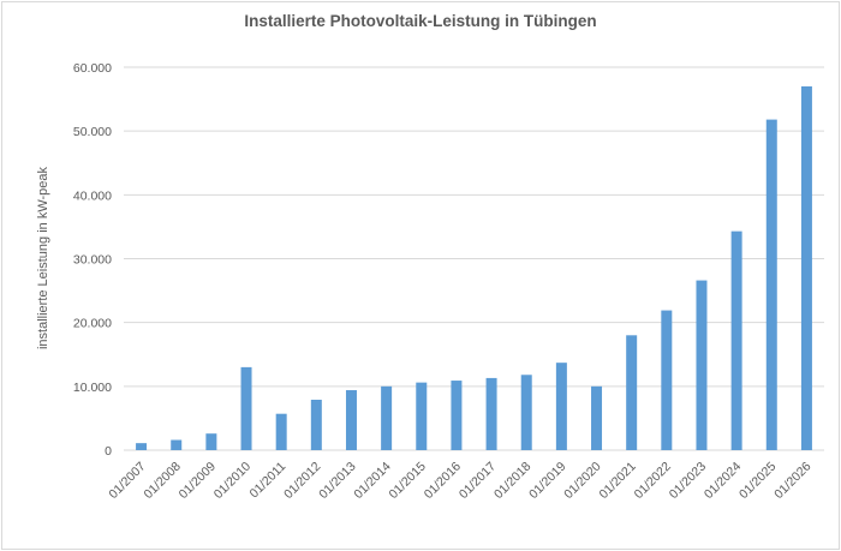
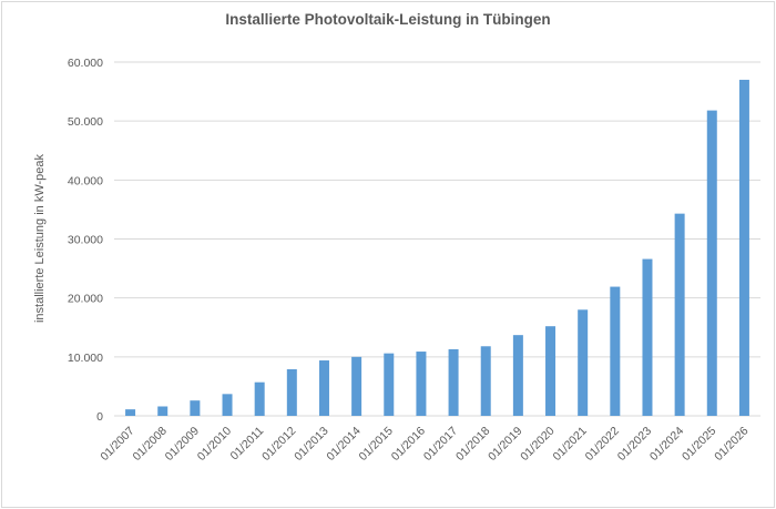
01/2010: 13000 -> 4000
01/2020: 10000 -> 15000
